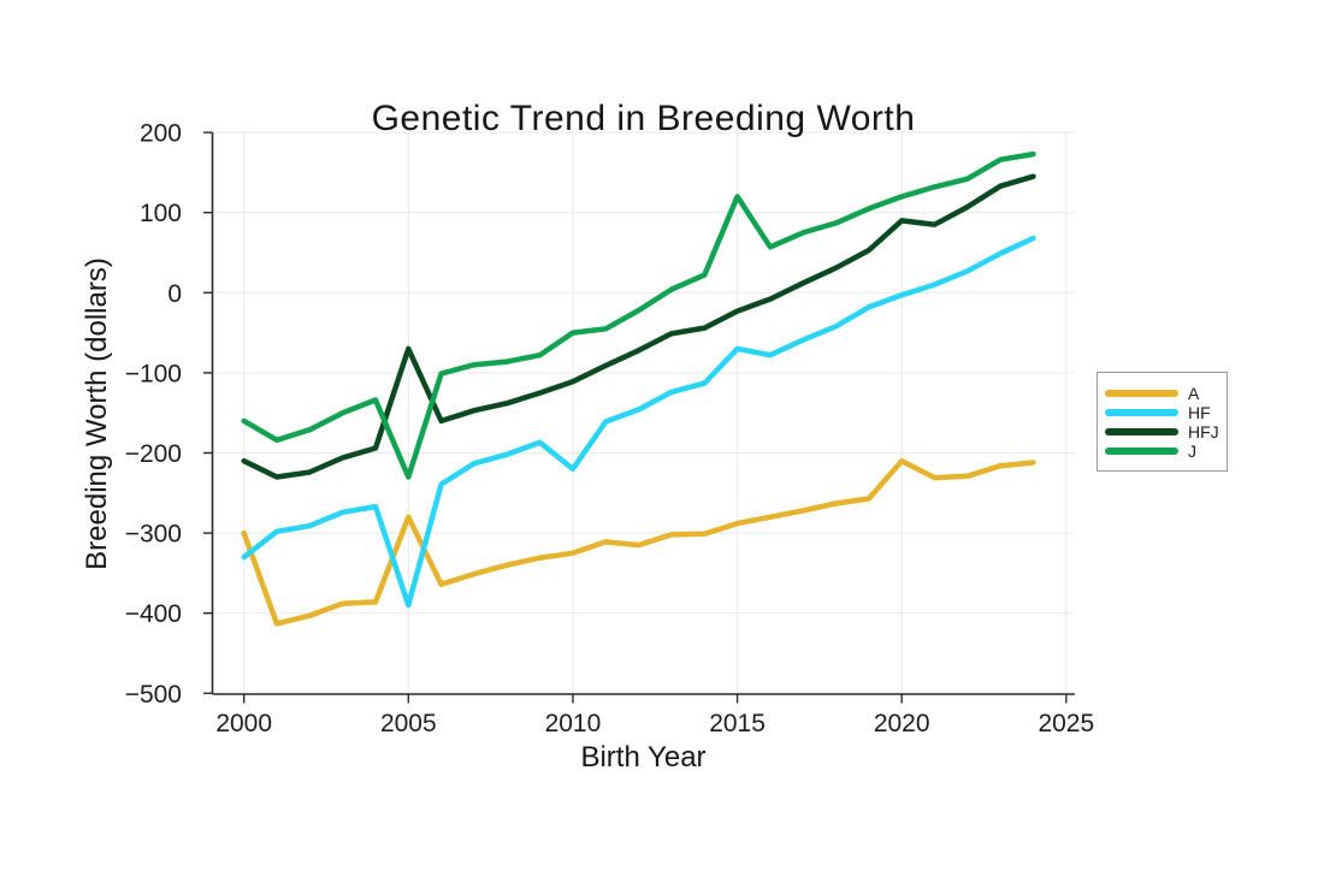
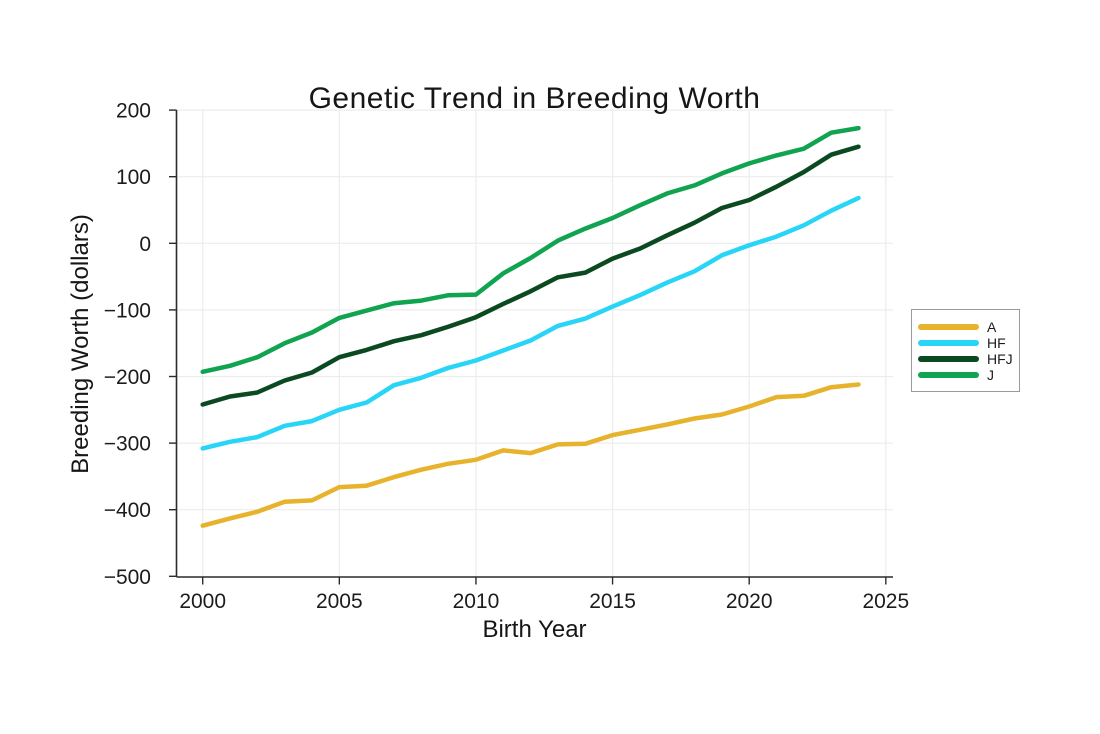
A/2000: -300 -> -420
HF/2000: -330 -> -310
HFJ/2000: -210 -> -240
J/2000: -160 -> -190
A/2005: -280 -> -370
HF/2005: -390 -> -250
HFJ/2005: -70 -> -170
J/2005: -230 -> -110
HF/2010: -220 -> -180
J/2010: -50 -> -80
HF/2015: -70 -> -100
J/2015: 120 -> 40
A/2020: -210 -> -240
HFJ/2020: 90 -> 60
